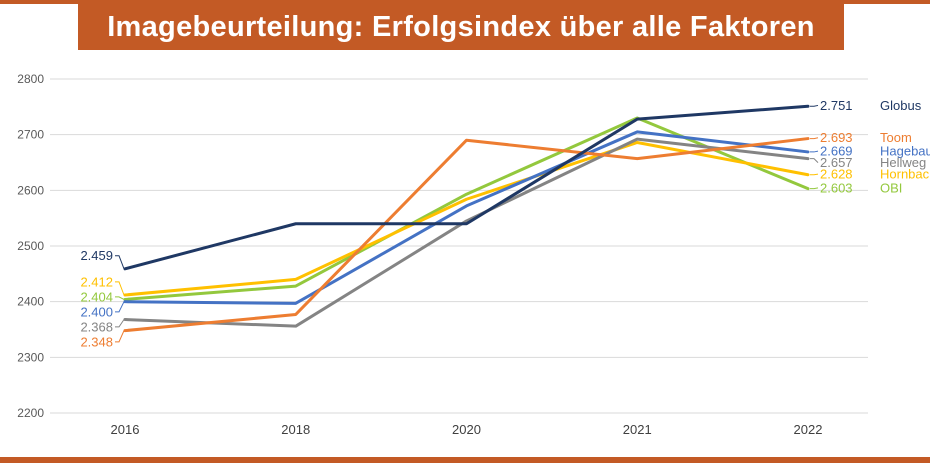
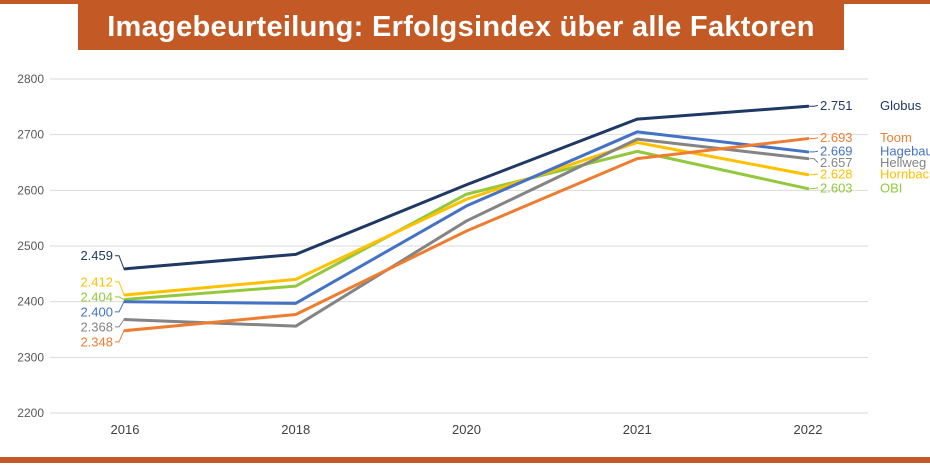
Globus/2018: 2540 -> 2480
Globus/2020: 2540 -> 2610
Toom/2020: 2690 -> 2530
OBI/2021: 2730 -> 2670
